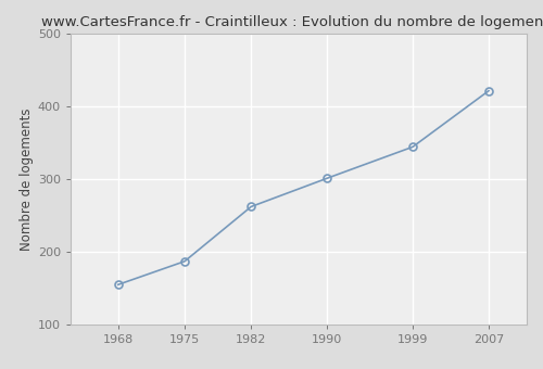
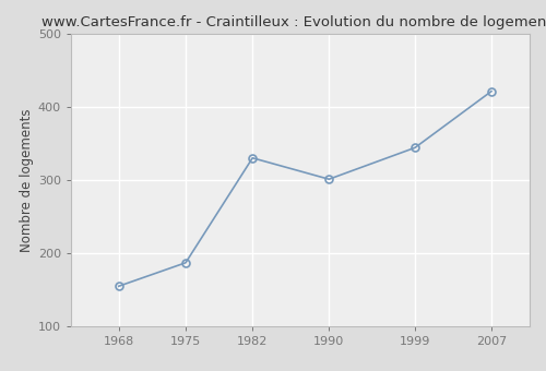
1982: 262 -> 330
